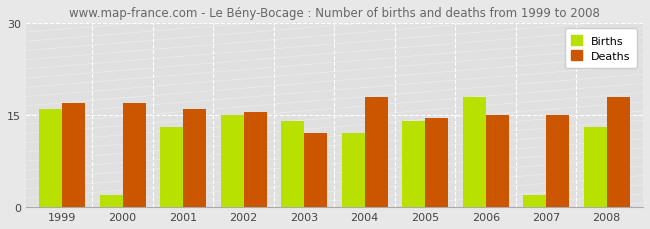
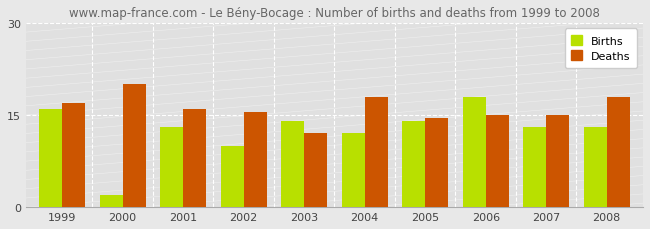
Deaths/2000: 17.0 -> 20.0
Births/2002: 15 -> 10
Births/2007: 2 -> 13
